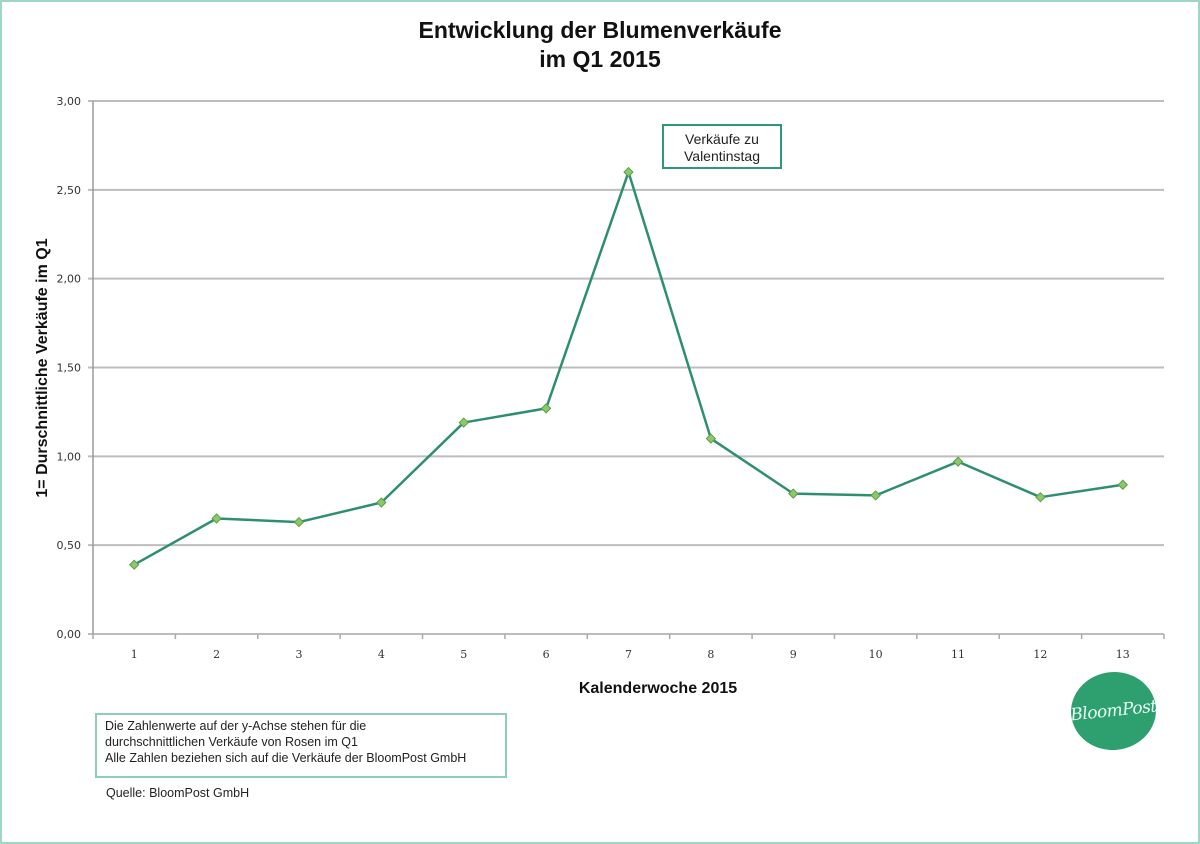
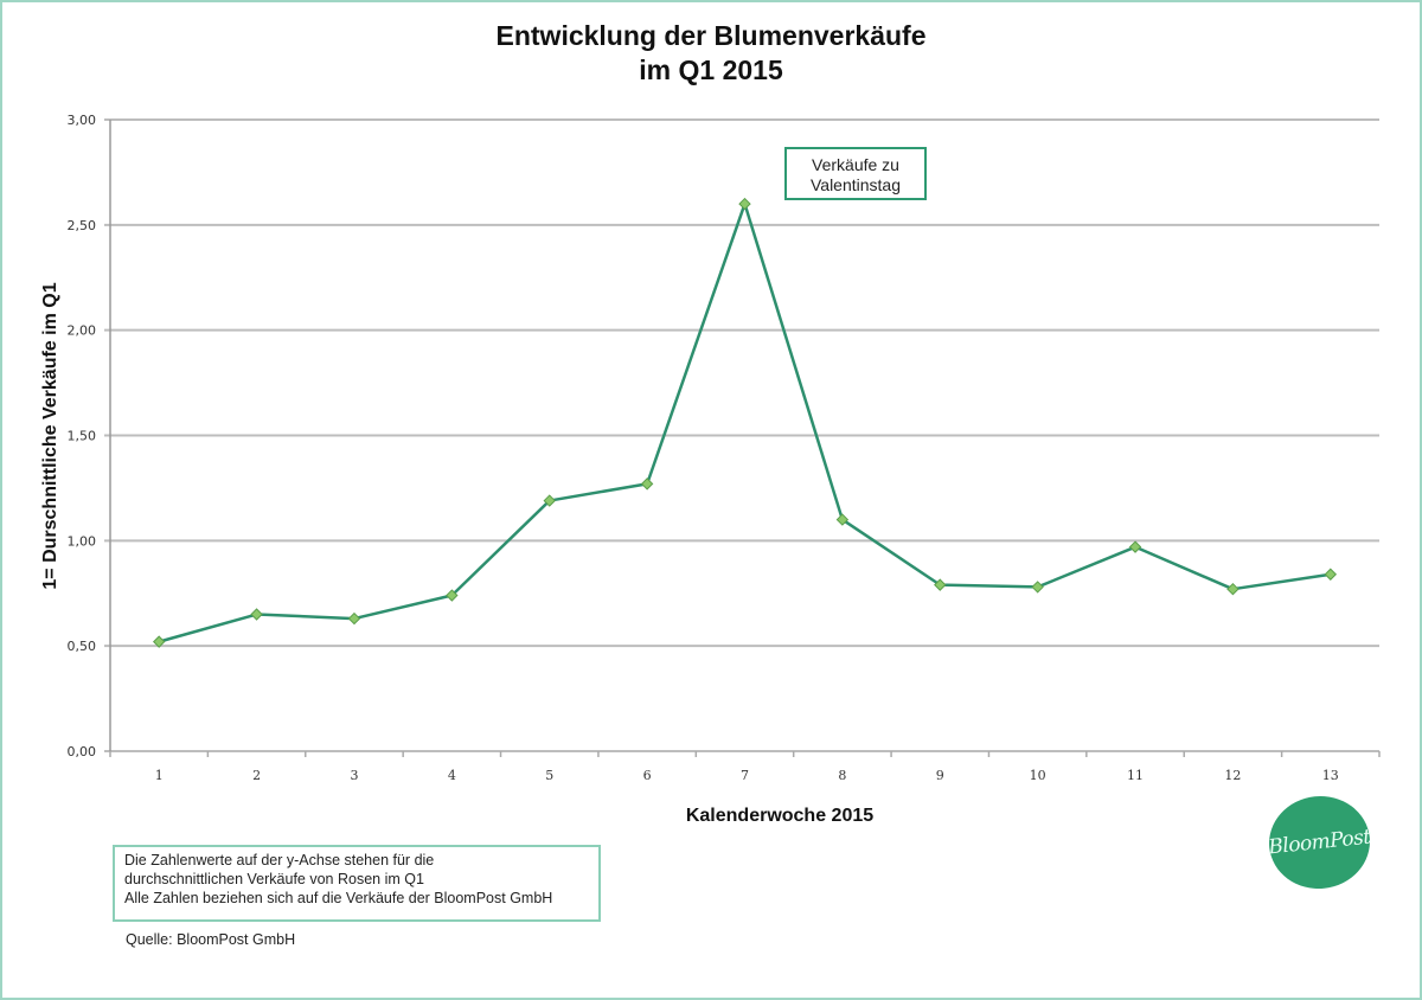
1: 0,39 -> 0,52
